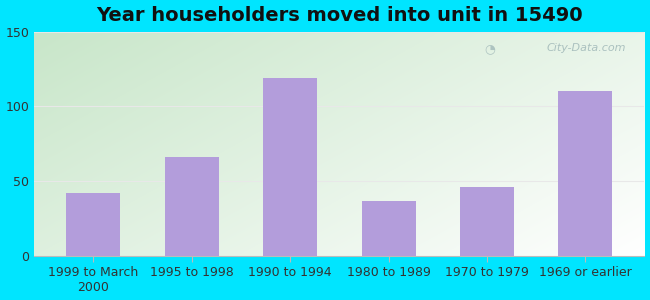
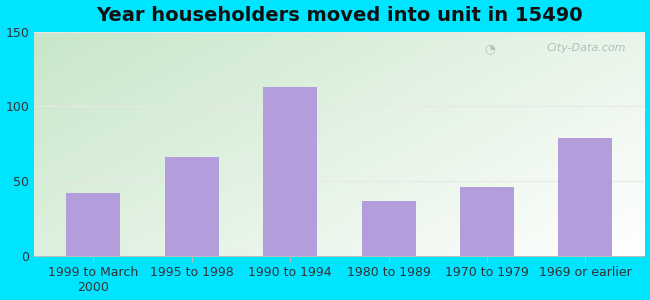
1990 to 1994: 119 -> 113
1969 or earlier: 110 -> 79
